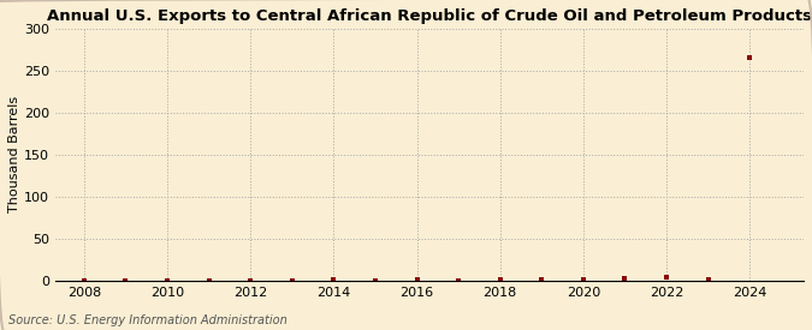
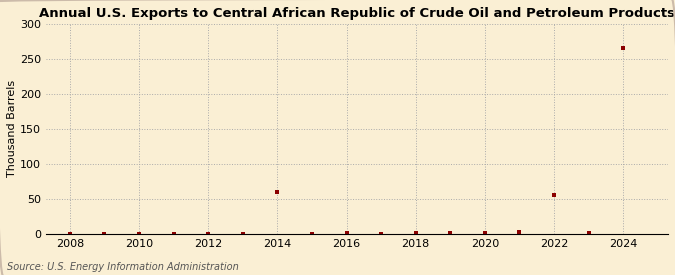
2014: 1 -> 60
2022: 4 -> 56
